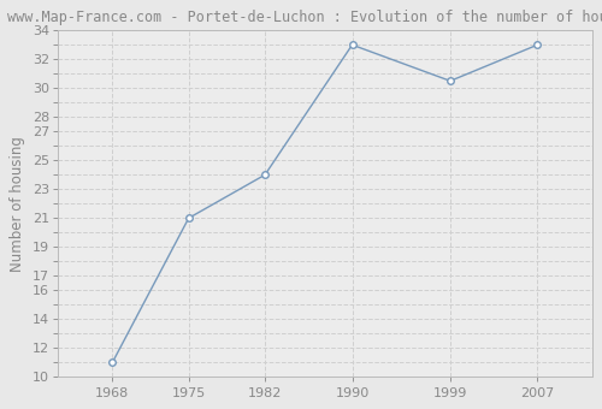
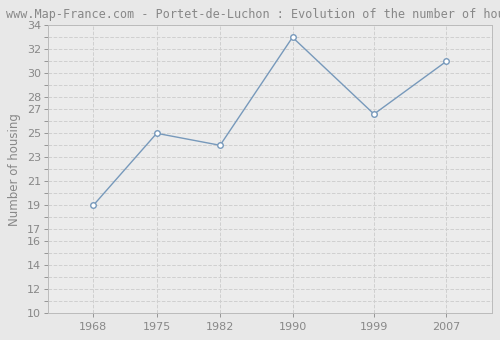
1968: 11.0 -> 19.0
1975: 21.0 -> 25.0
1999: 30.5 -> 26.6
2007: 33.0 -> 31.0
